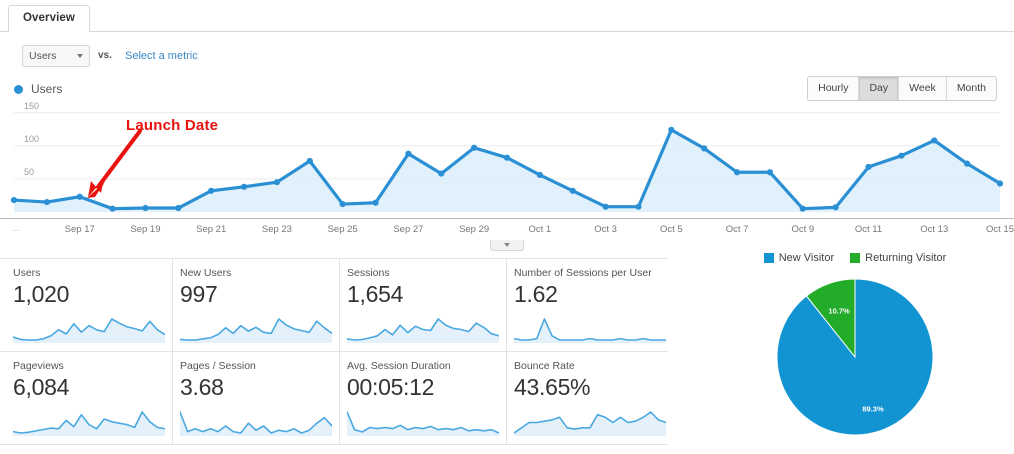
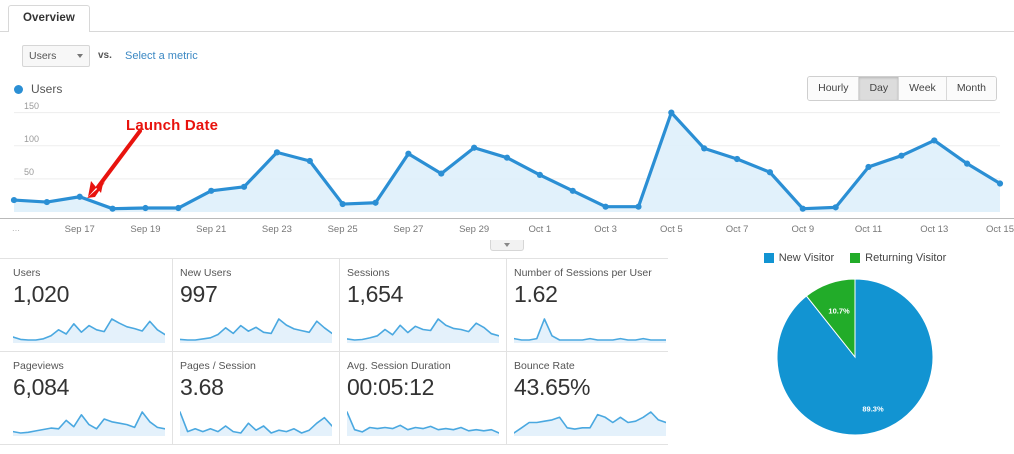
Sep 23: 40 -> 90
Oct 5: 120 -> 150
Oct 7: 60 -> 80
